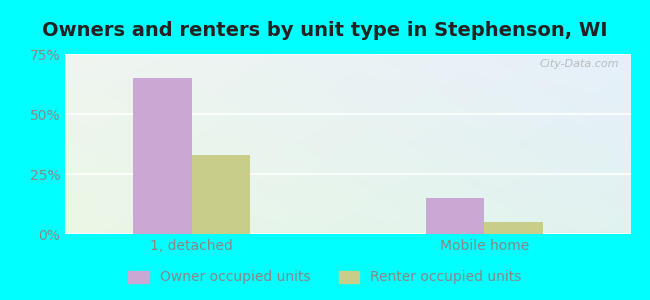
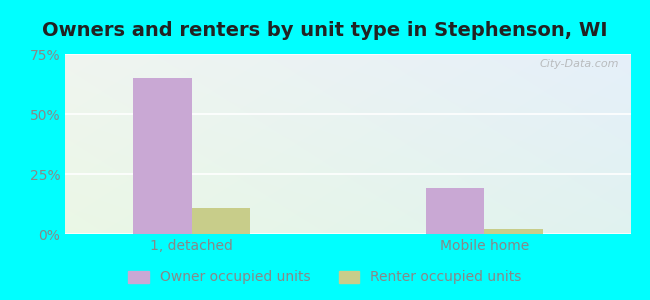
Renter occupied units/1, detached: 33% -> 11%
Owner occupied units/Mobile home: 15% -> 19%
Renter occupied units/Mobile home: 5% -> 2%
